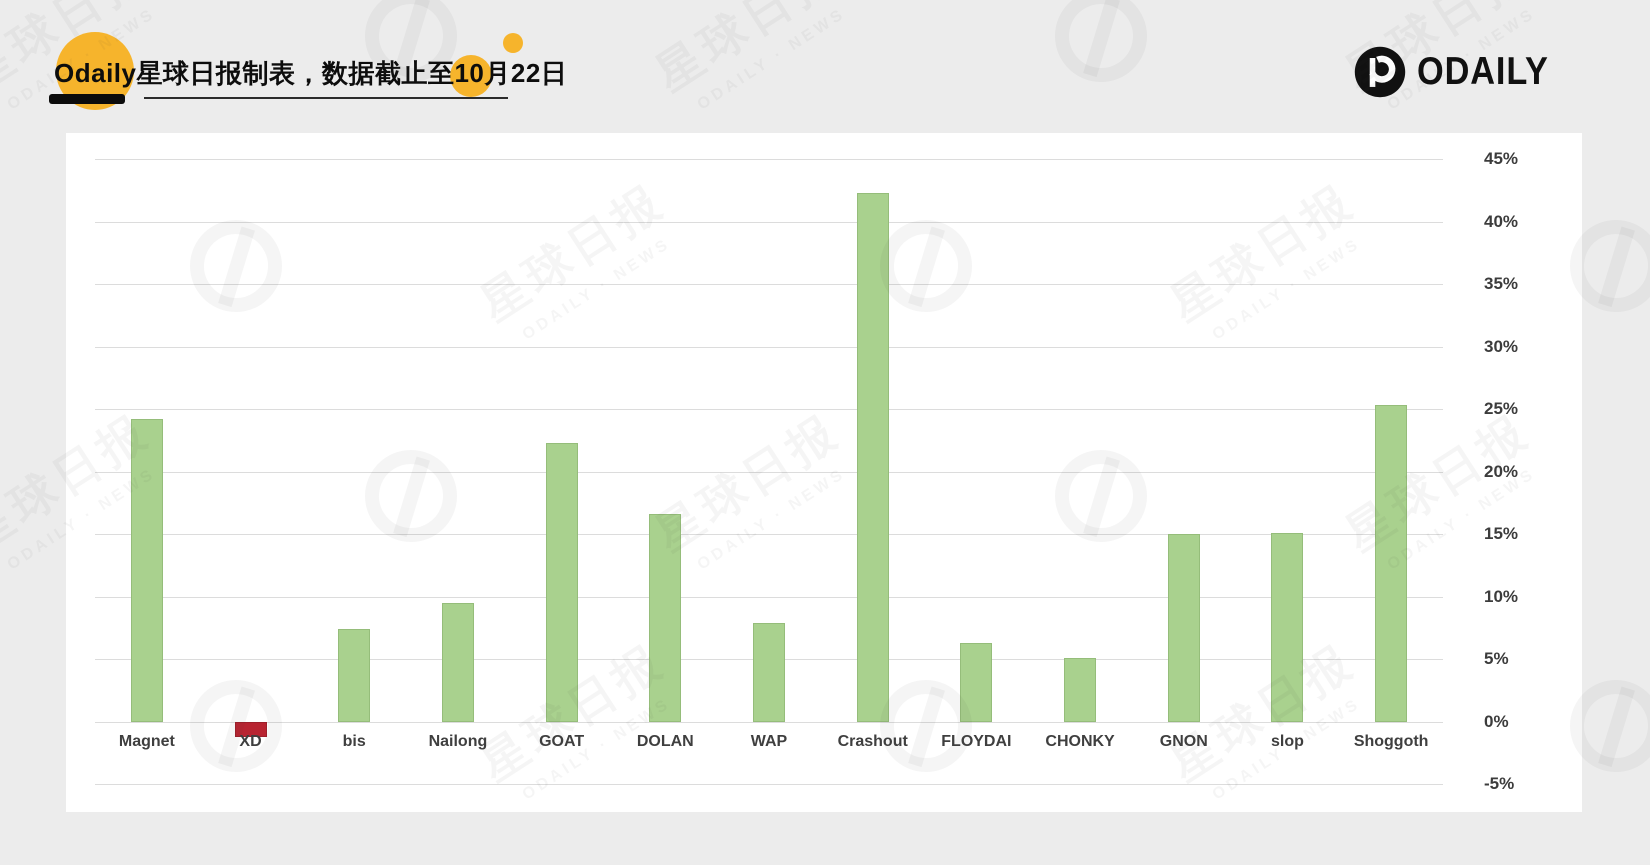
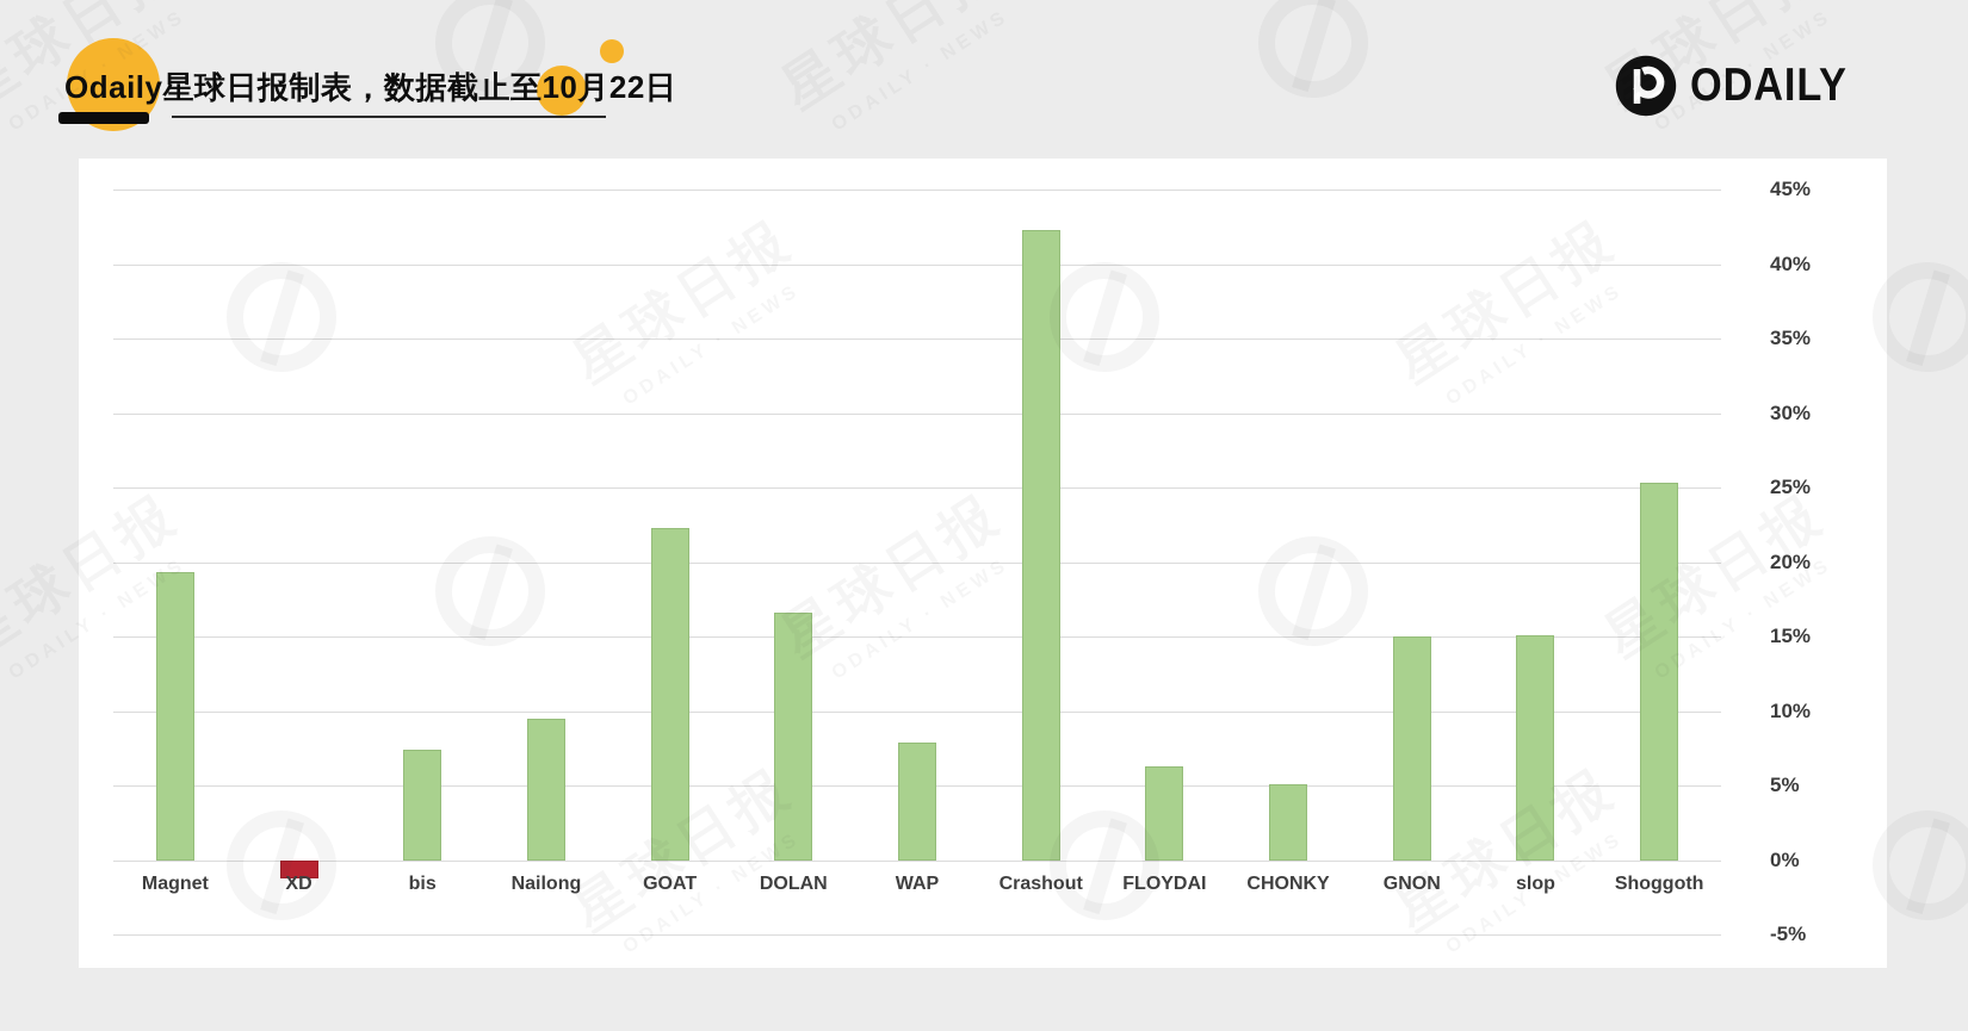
Magnet: 24.2% -> 19.3%
